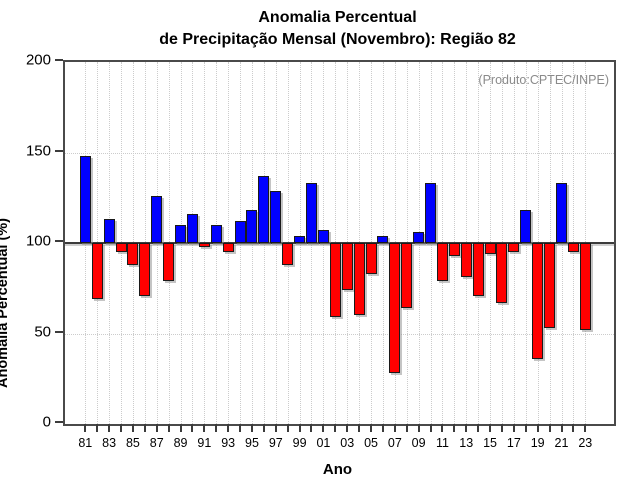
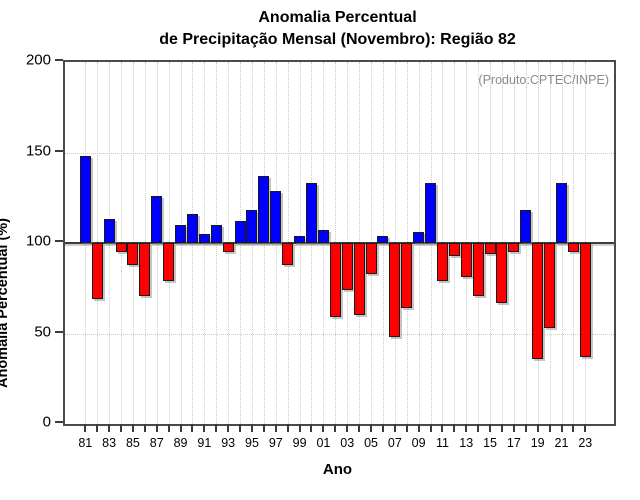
91: 98 -> 105
07: 28 -> 48
23: 52 -> 37
